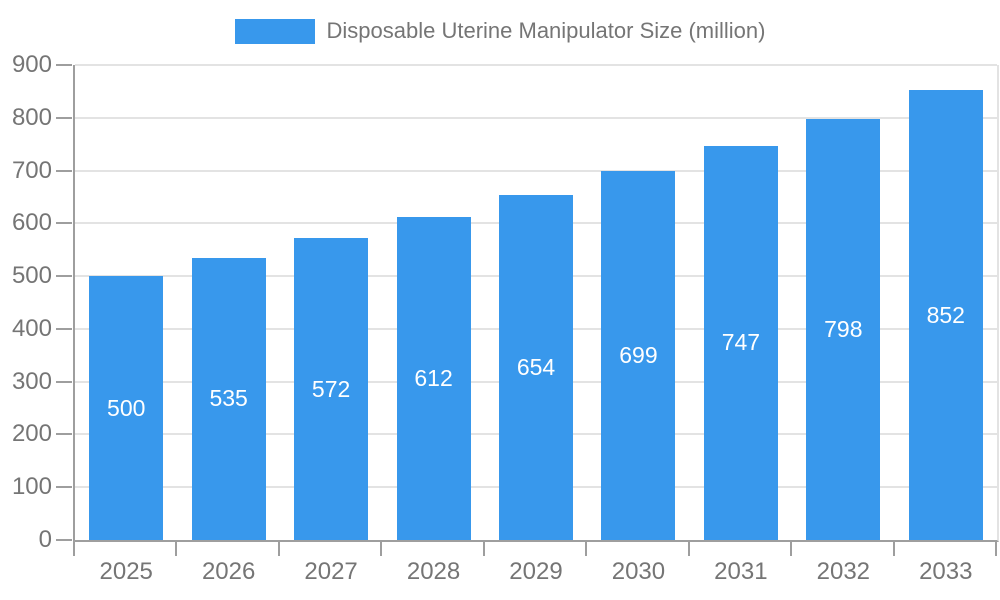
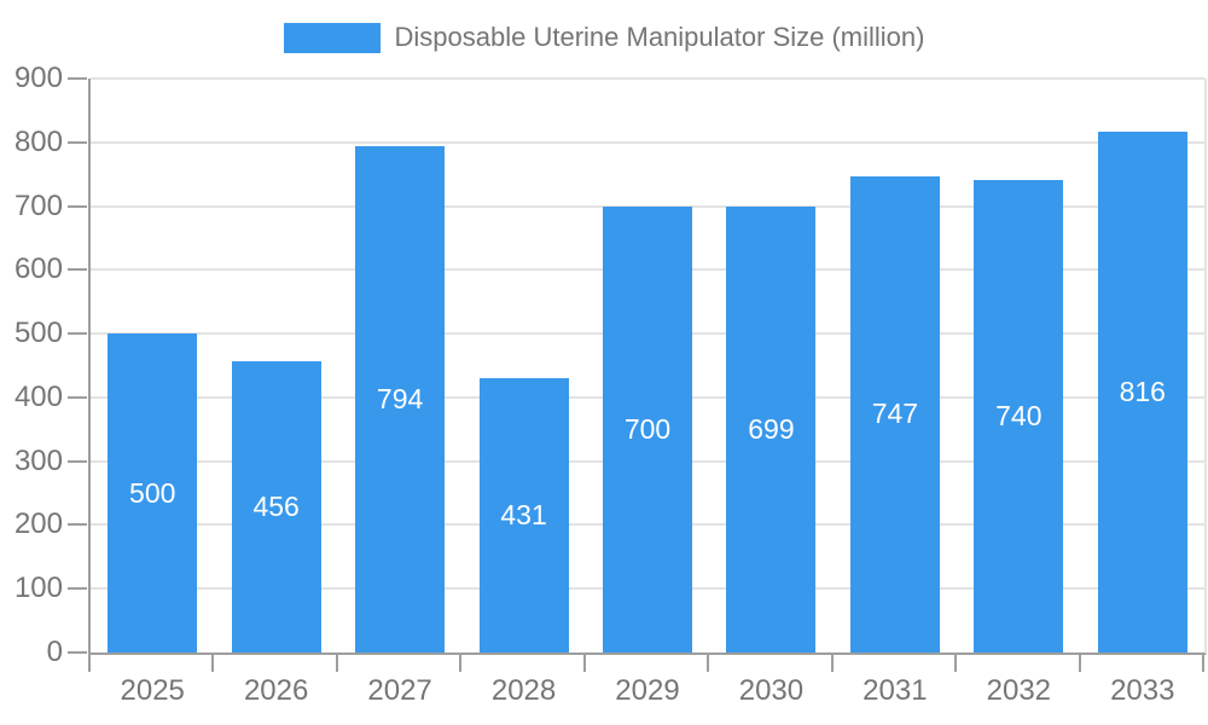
2026: 535 -> 456
2027: 572 -> 794
2028: 612 -> 431
2029: 654 -> 700
2032: 798 -> 740
2033: 852 -> 816
